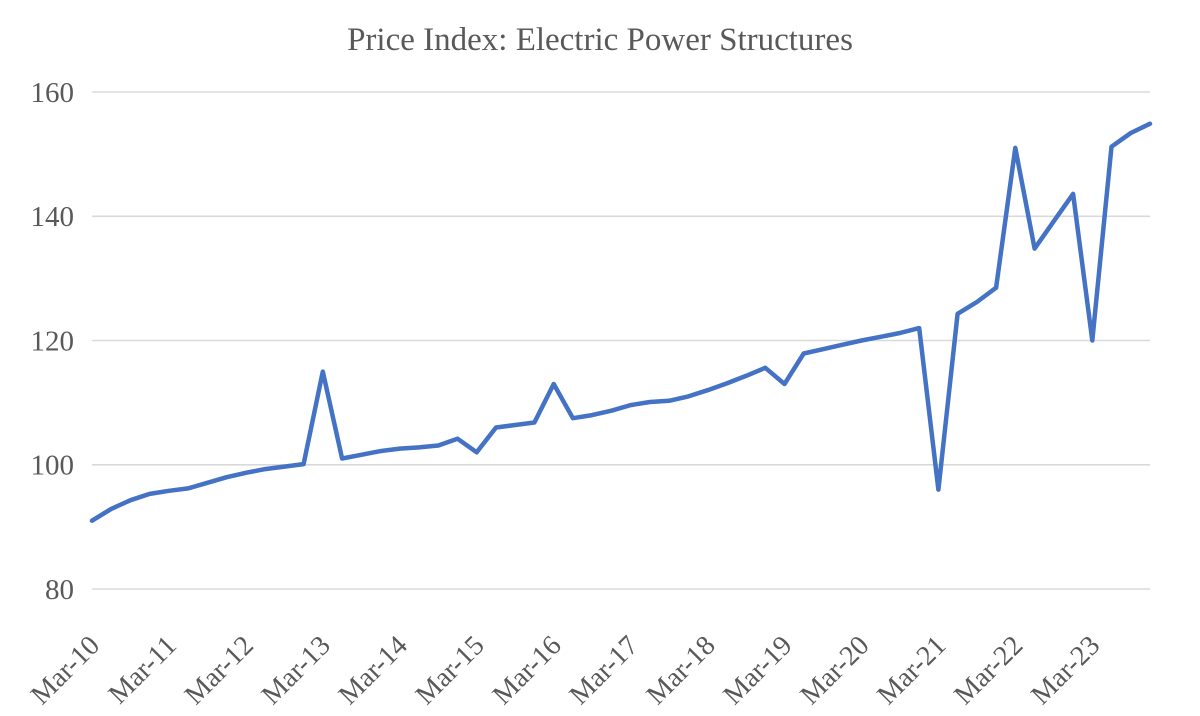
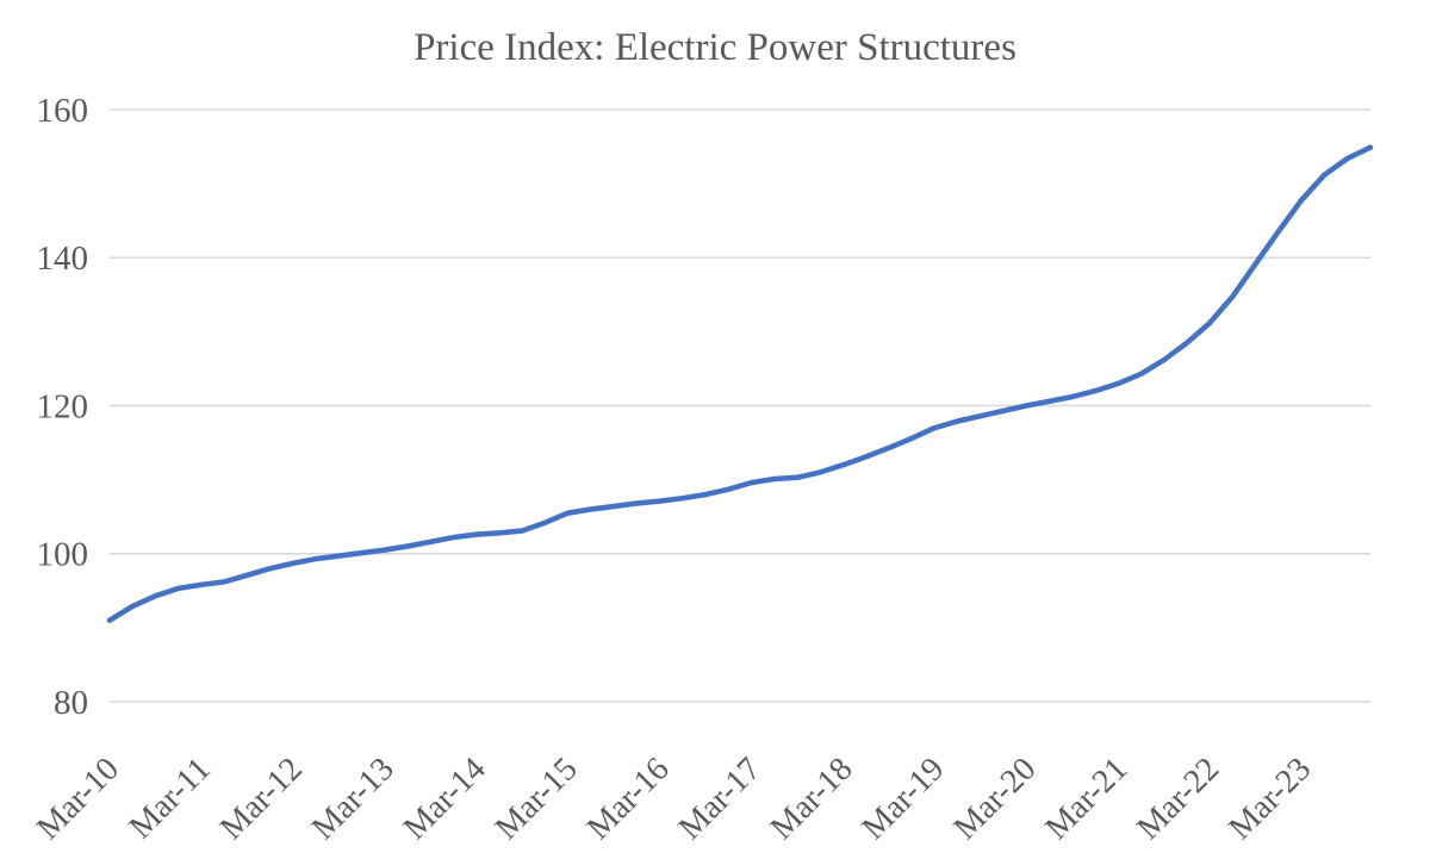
Mar-13: 115 -> 100
Mar-15: 102 -> 106
Mar-16: 113 -> 107
Mar-19: 113 -> 117
Mar-21: 96 -> 123
Mar-22: 151 -> 131
Mar-23: 120 -> 148
